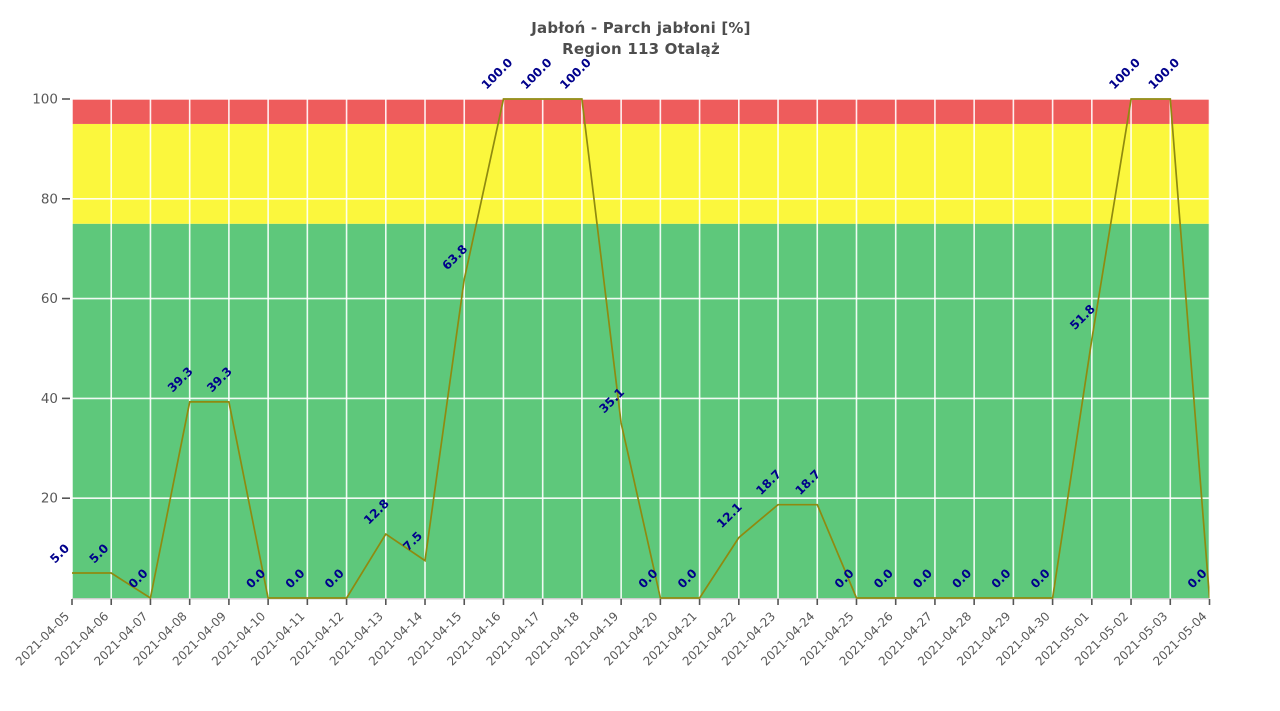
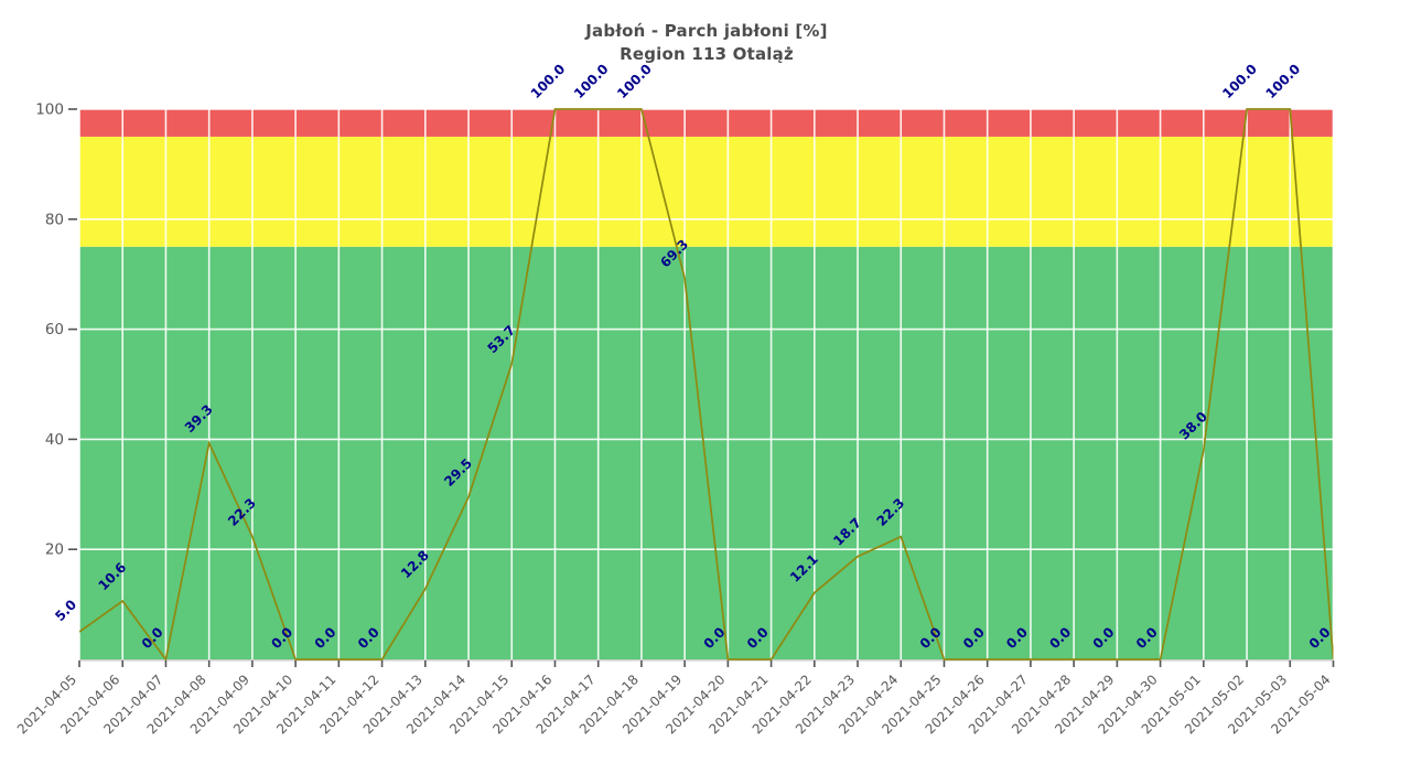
2021-04-06: 5.0 -> 10.6
2021-04-09: 39.3 -> 22.3
2021-04-14: 7.5 -> 29.5
2021-04-15: 63.8 -> 53.7
2021-04-19: 35.1 -> 69.3
2021-04-24: 18.7 -> 22.3
2021-05-01: 51.8 -> 38.0
